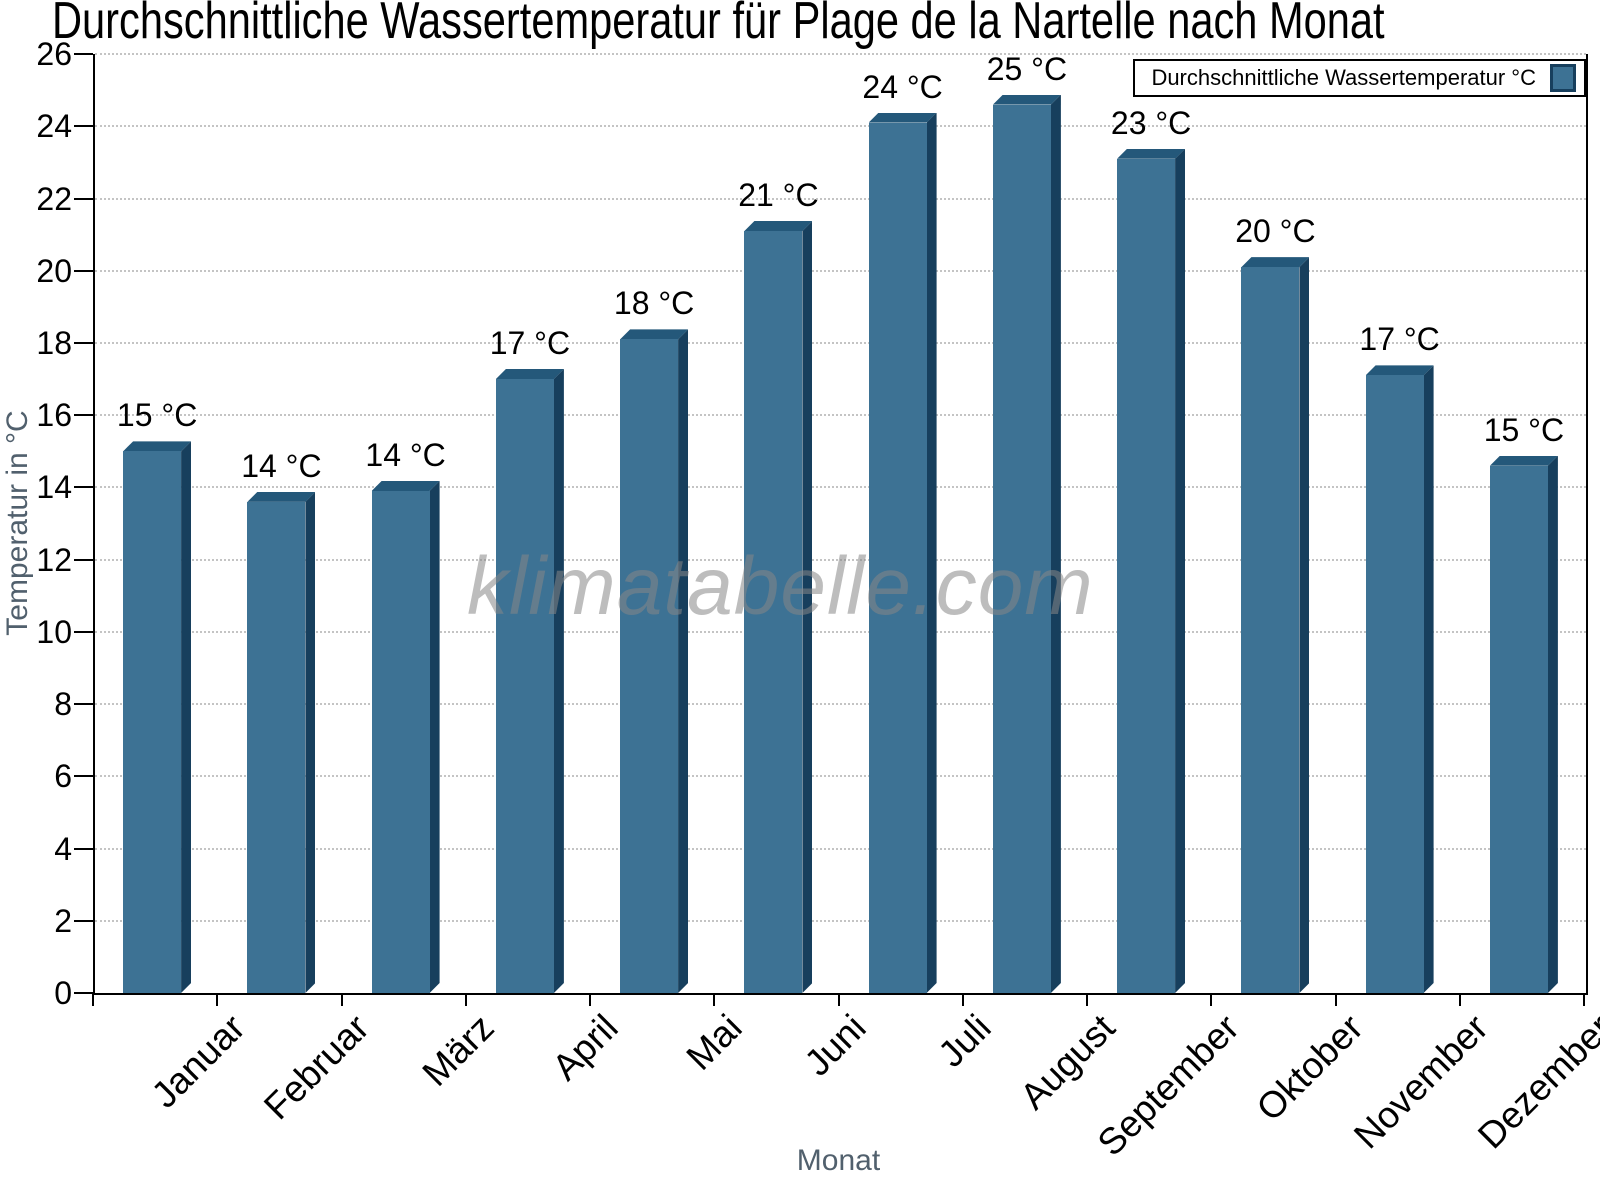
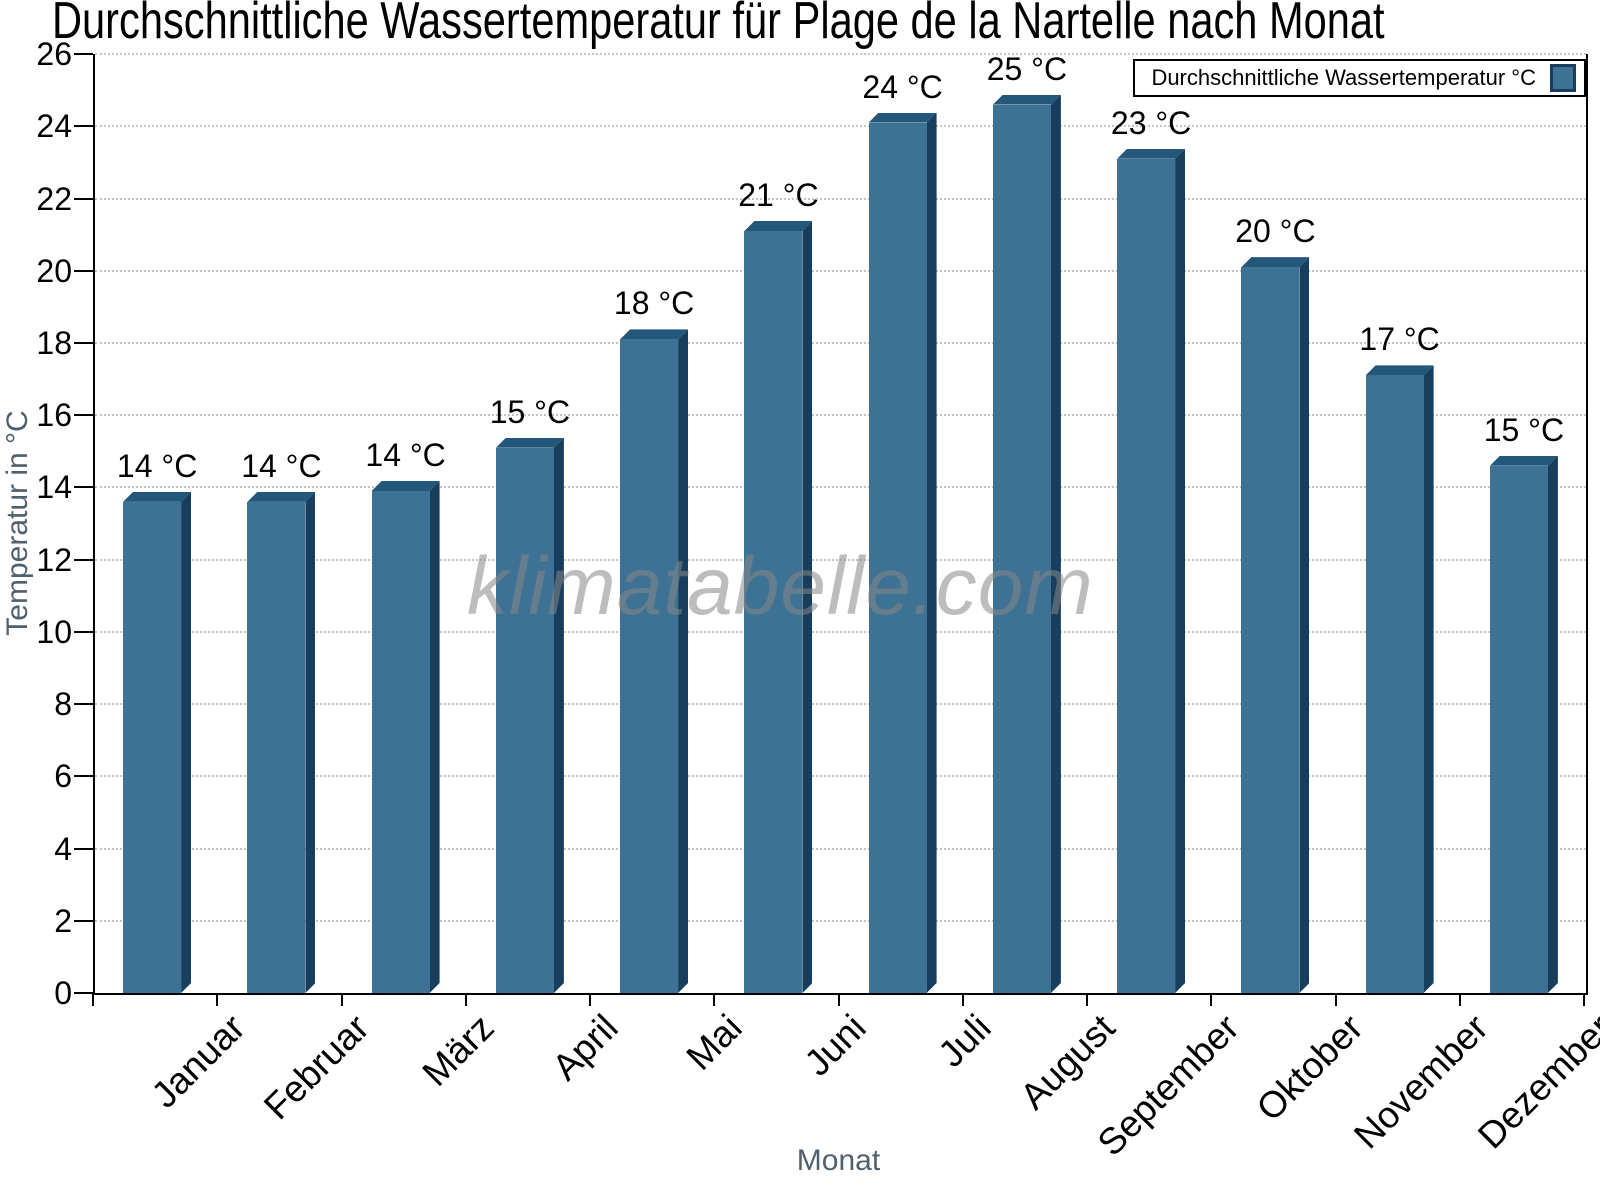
Januar: 15 -> 14
April: 17 -> 15
